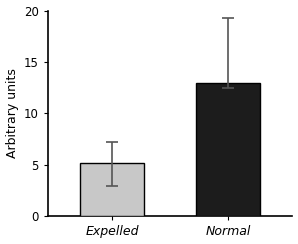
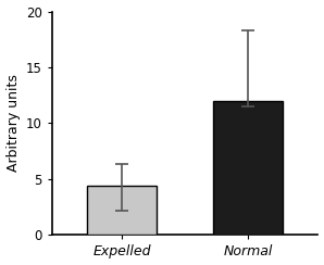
Expelled: 5.2 -> 4.4
Normal: 13.0 -> 12.0
